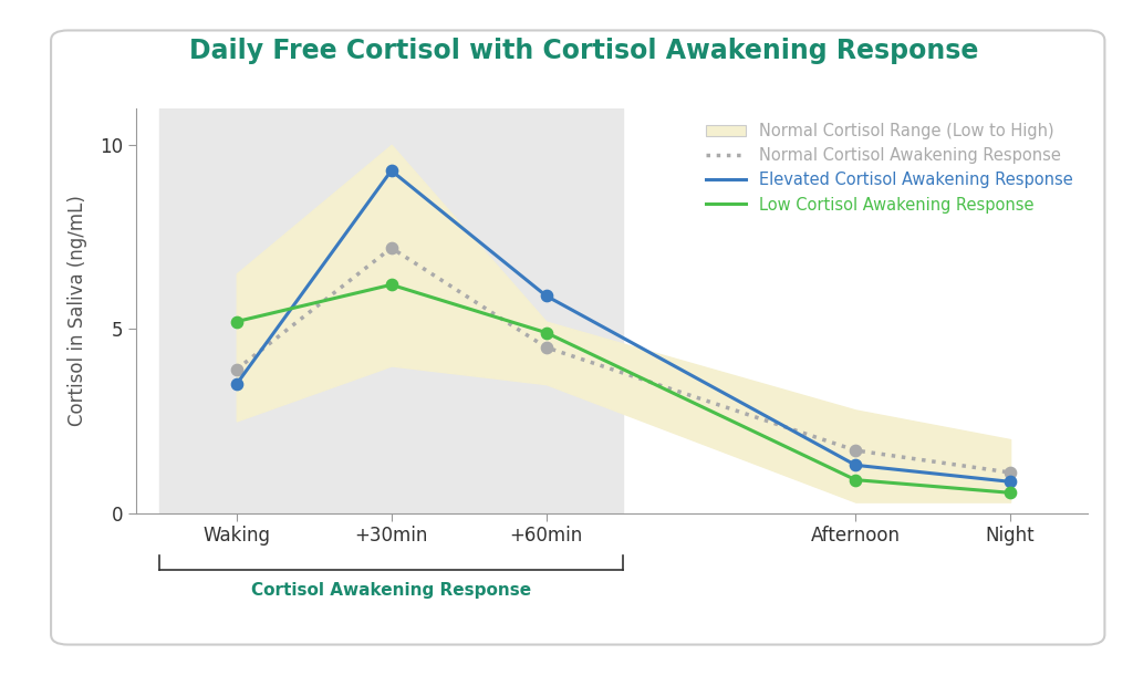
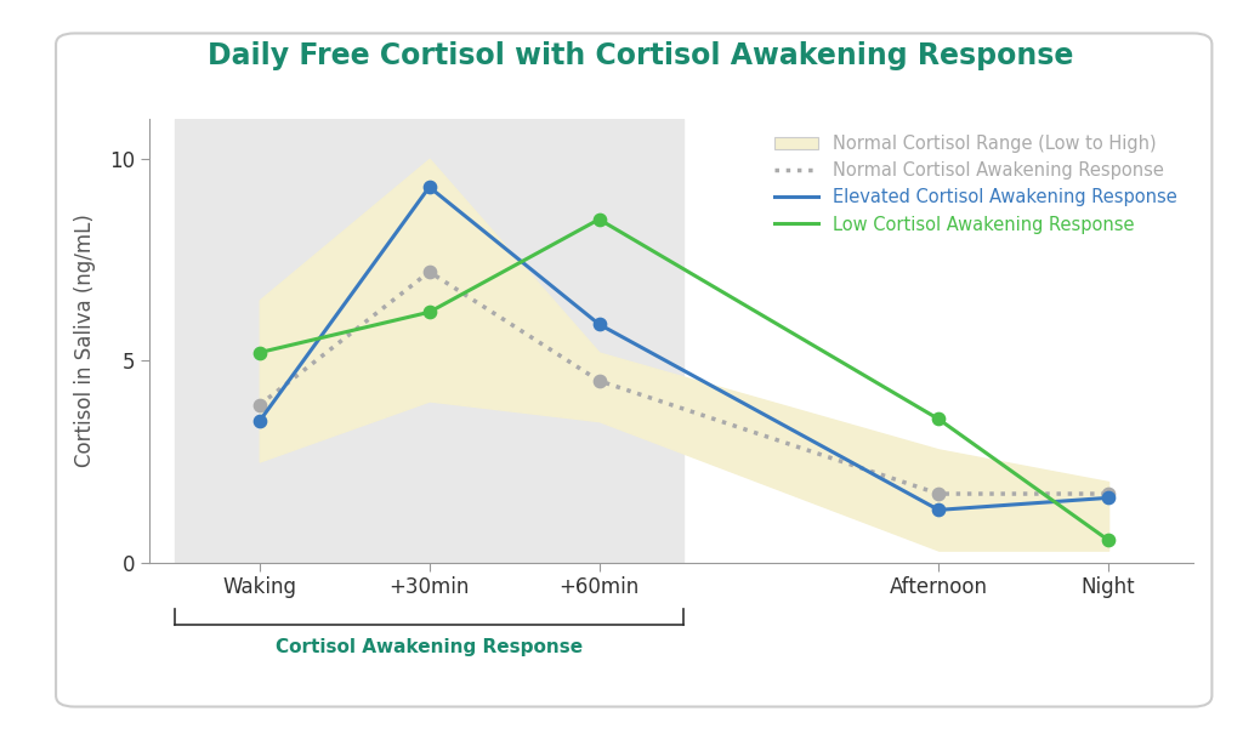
Low Cortisol Awakening Response/+60min: 4.90 -> 8.50
Low Cortisol Awakening Response/Afternoon: 0.90 -> 3.55
Normal Cortisol Awakening Response/Night: 1.1 -> 1.7
Elevated Cortisol Awakening Response/Night: 0.85 -> 1.60
